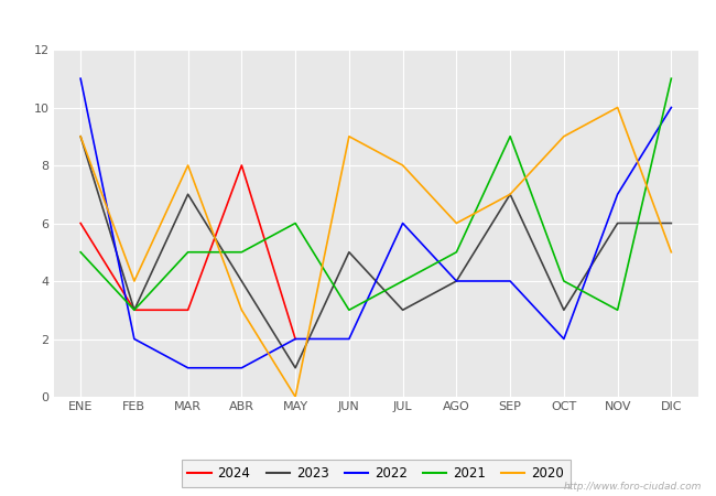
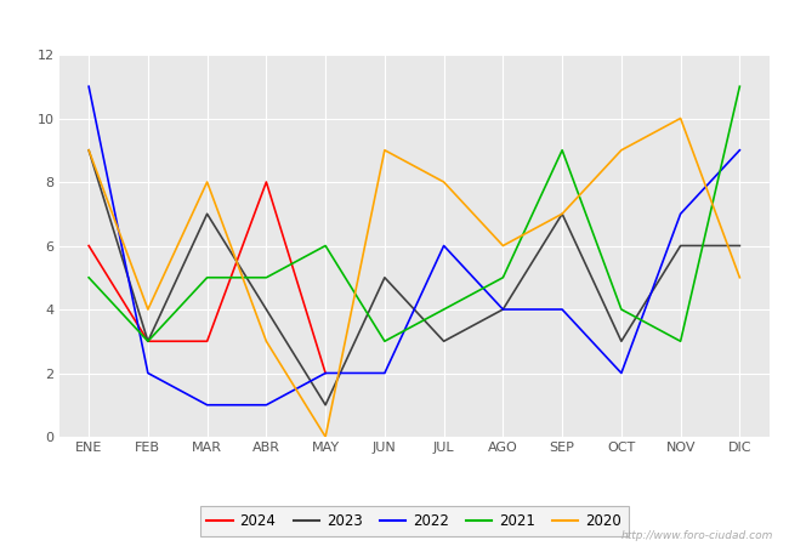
2022/DIC: 10 -> 9
